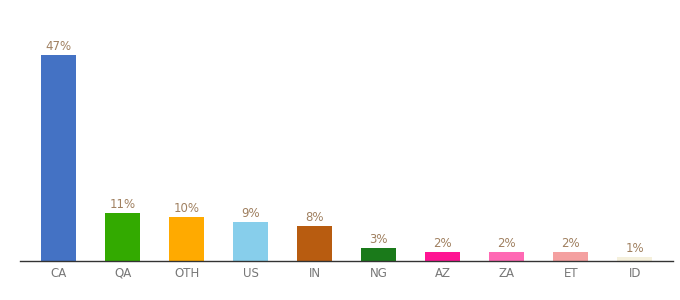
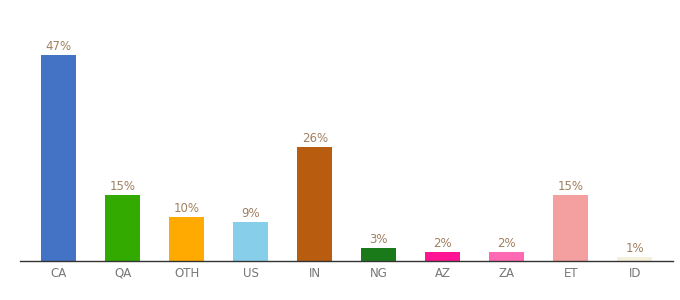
QA: 11% -> 15%
IN: 8% -> 26%
ET: 2% -> 15%
